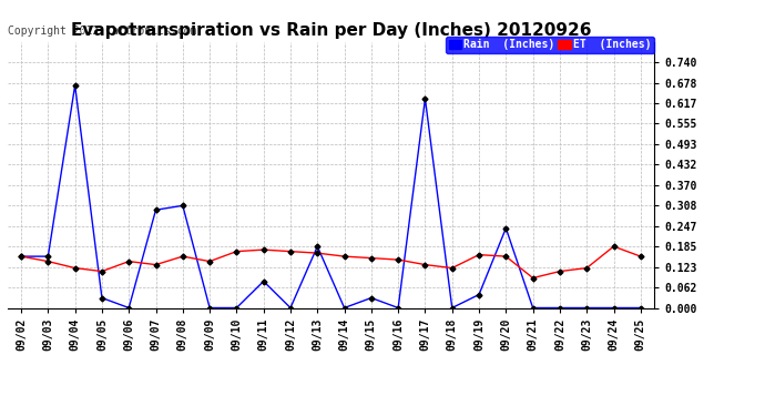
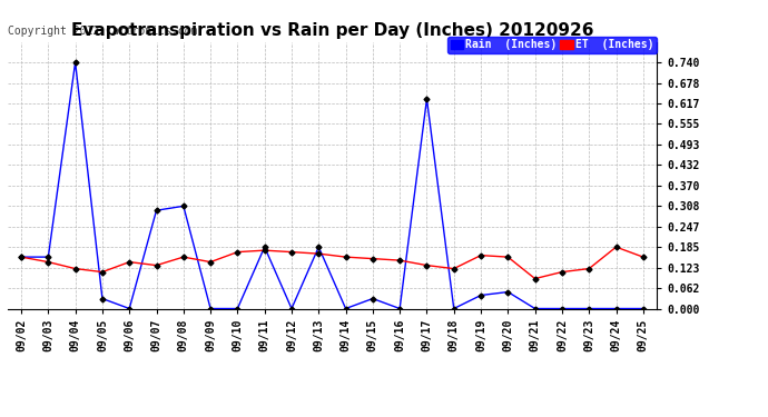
Rain (Inches)/09/04: 0.670 -> 0.740
Rain (Inches)/09/11: 0.080 -> 0.185
Rain (Inches)/09/20: 0.240 -> 0.050
